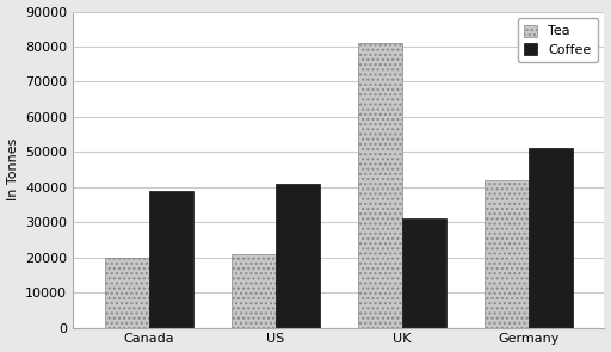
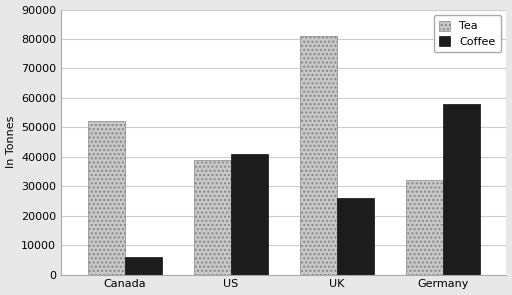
Tea/Canada: 20000 -> 52000
Coffee/Canada: 39000 -> 6000
Tea/US: 21000 -> 39000
Coffee/UK: 31000 -> 26000
Tea/Germany: 42000 -> 32000
Coffee/Germany: 51000 -> 58000
